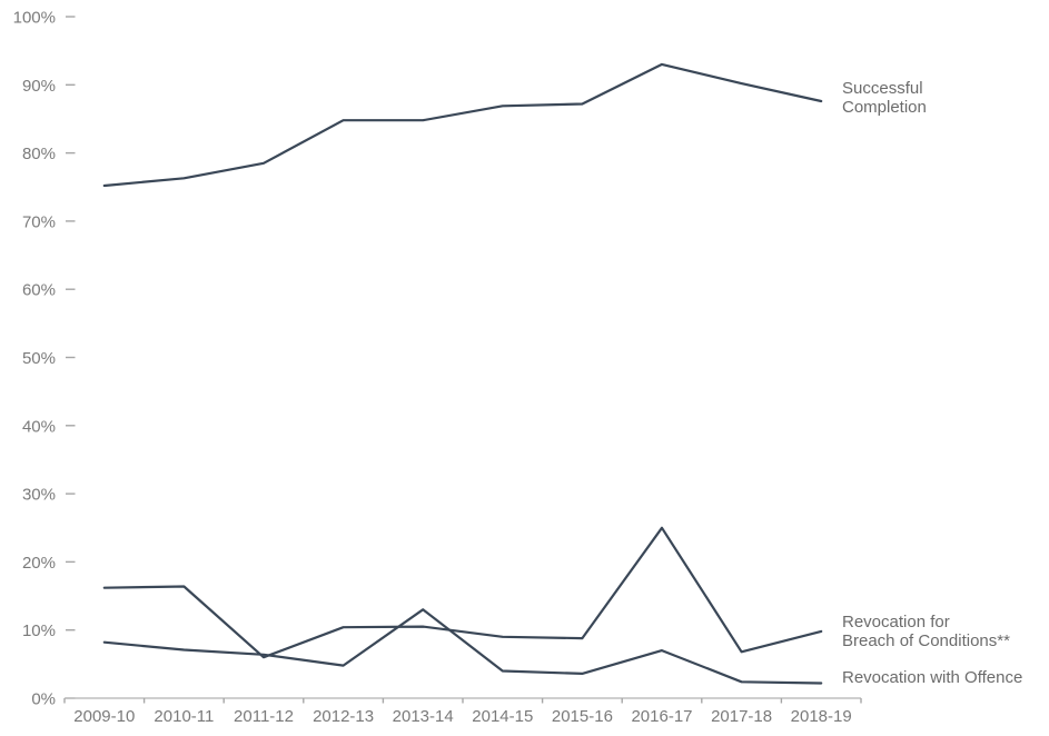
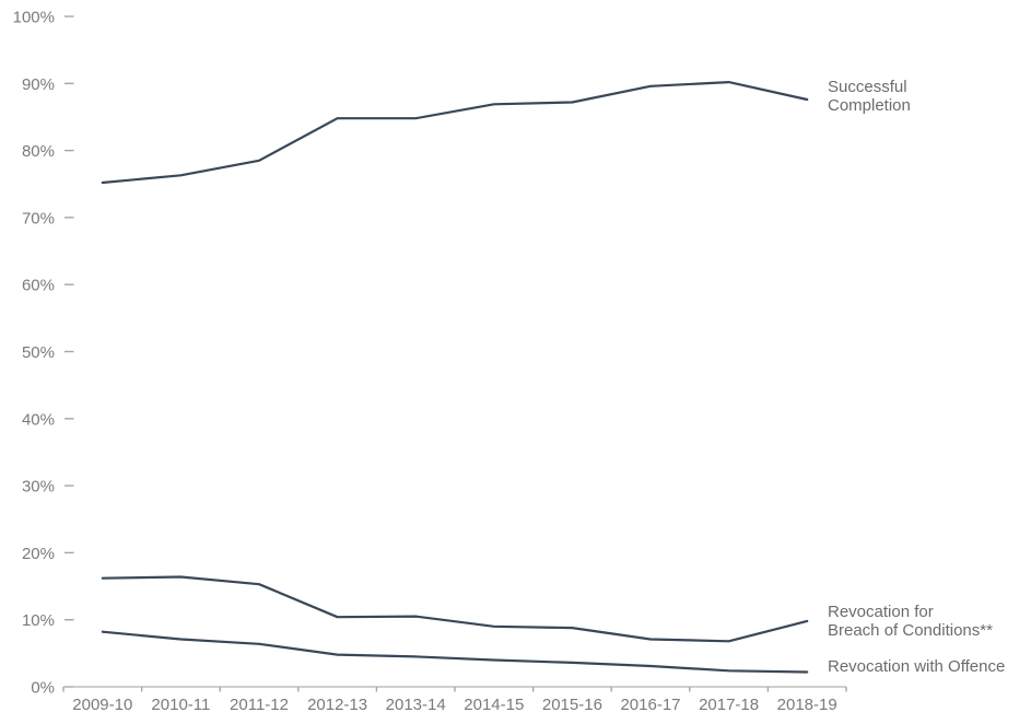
Revocation for Breach of Conditions**/2011-12: 6% -> 15%
Revocation with Offence/2013-14: 13% -> 4%
Successful Completion/2016-17: 93% -> 90%
Revocation for Breach of Conditions**/2016-17: 25% -> 7%
Revocation with Offence/2016-17: 7% -> 3%
